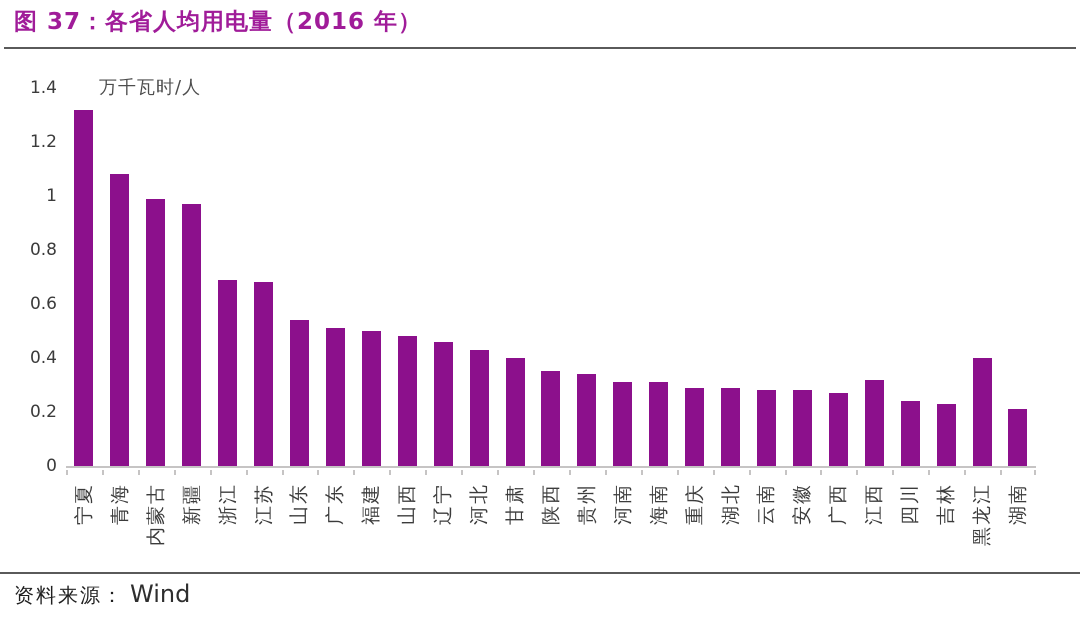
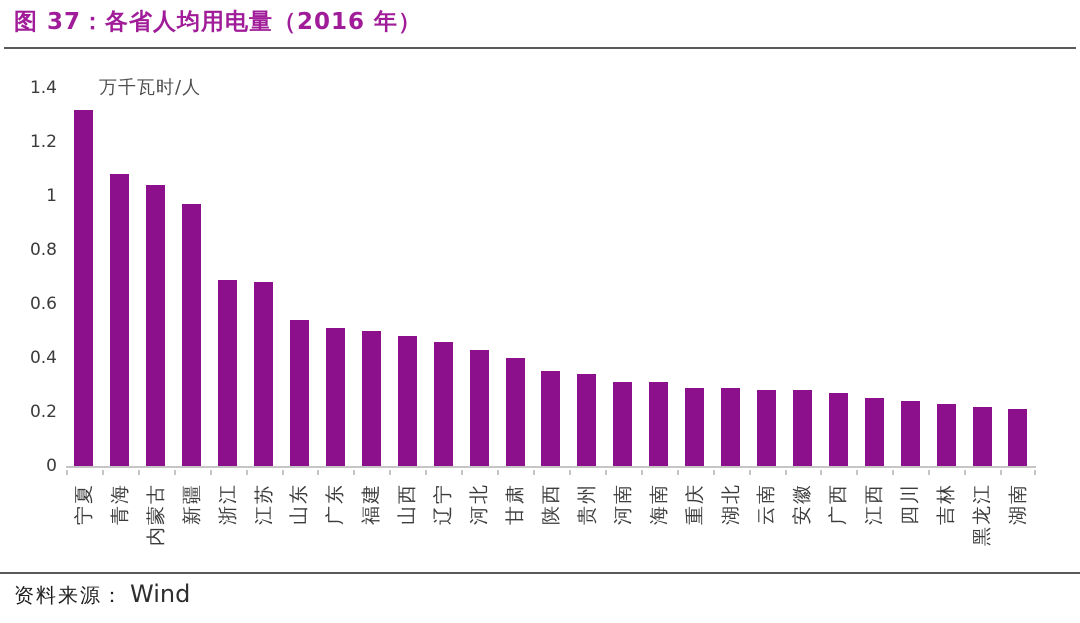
内蒙古: 0.99 -> 1.04
江西: 0.32 -> 0.25
黑龙江: 0.40 -> 0.22
